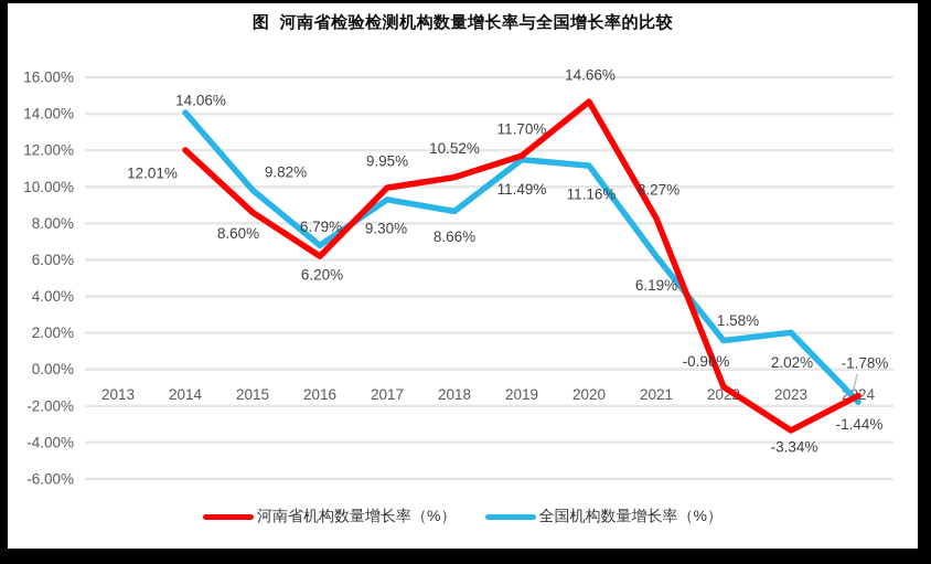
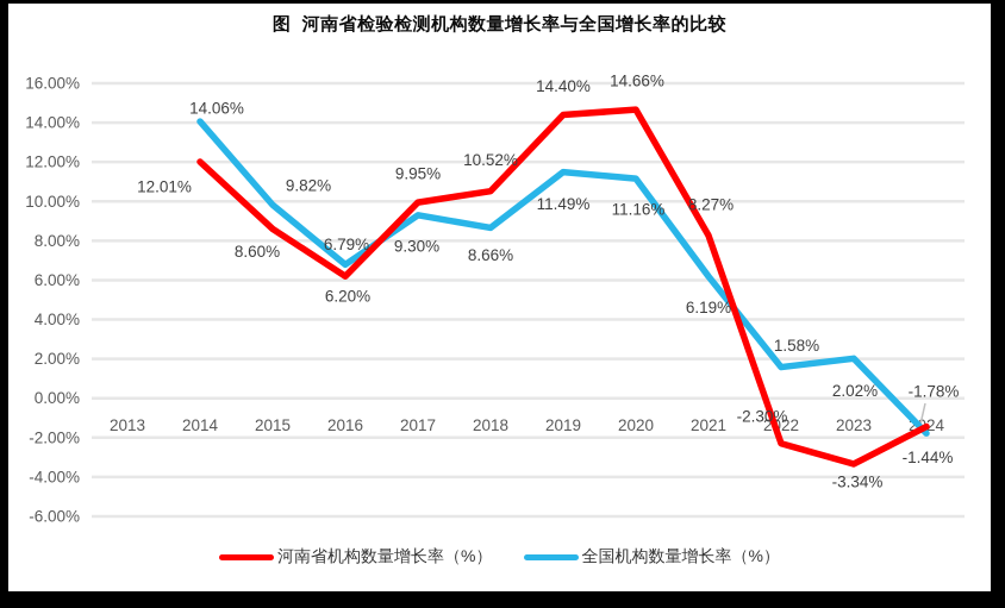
河南省机构数量增长率（%）/2019: 11.70% -> 14.40%
河南省机构数量增长率（%）/2022: -0.96% -> -2.30%
